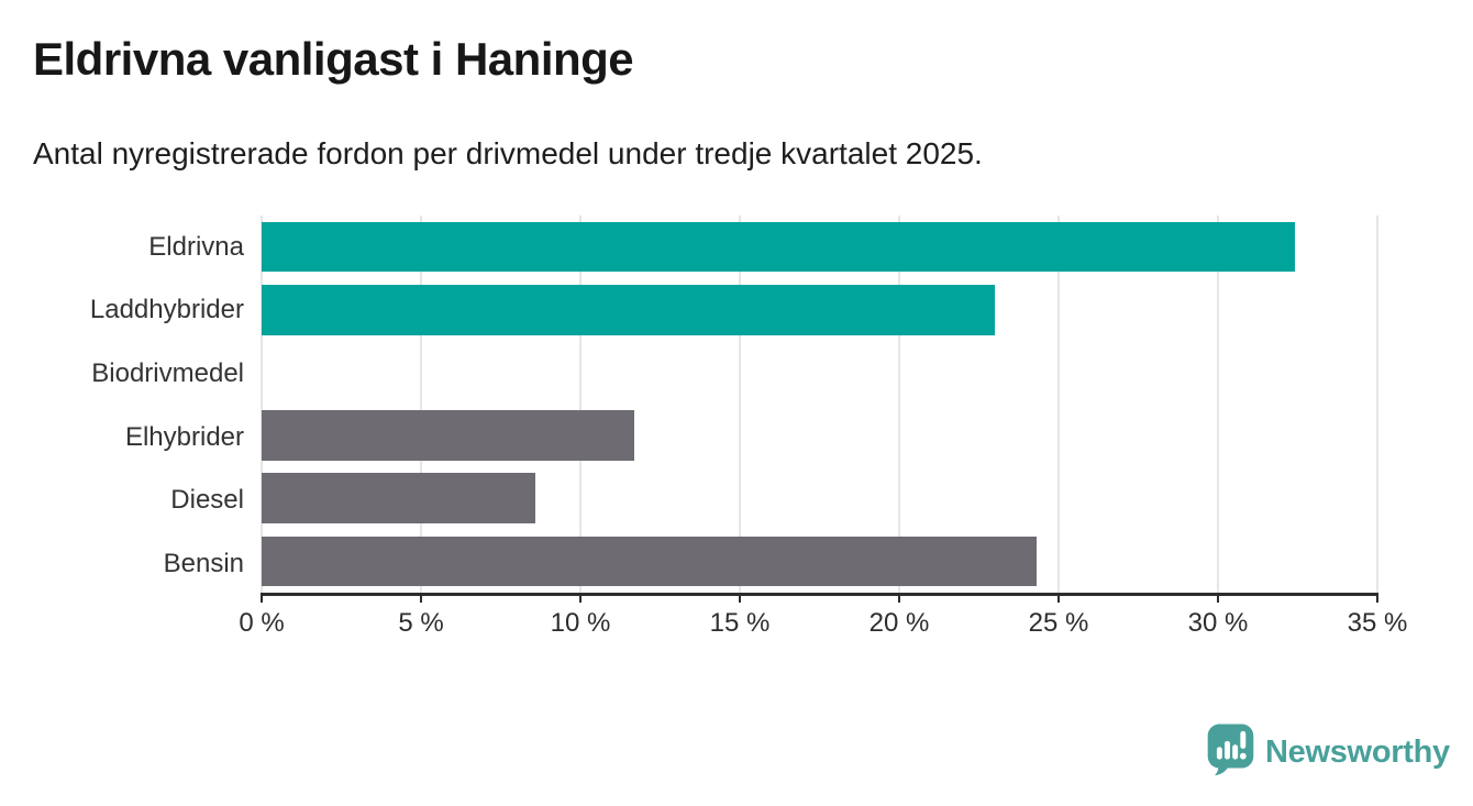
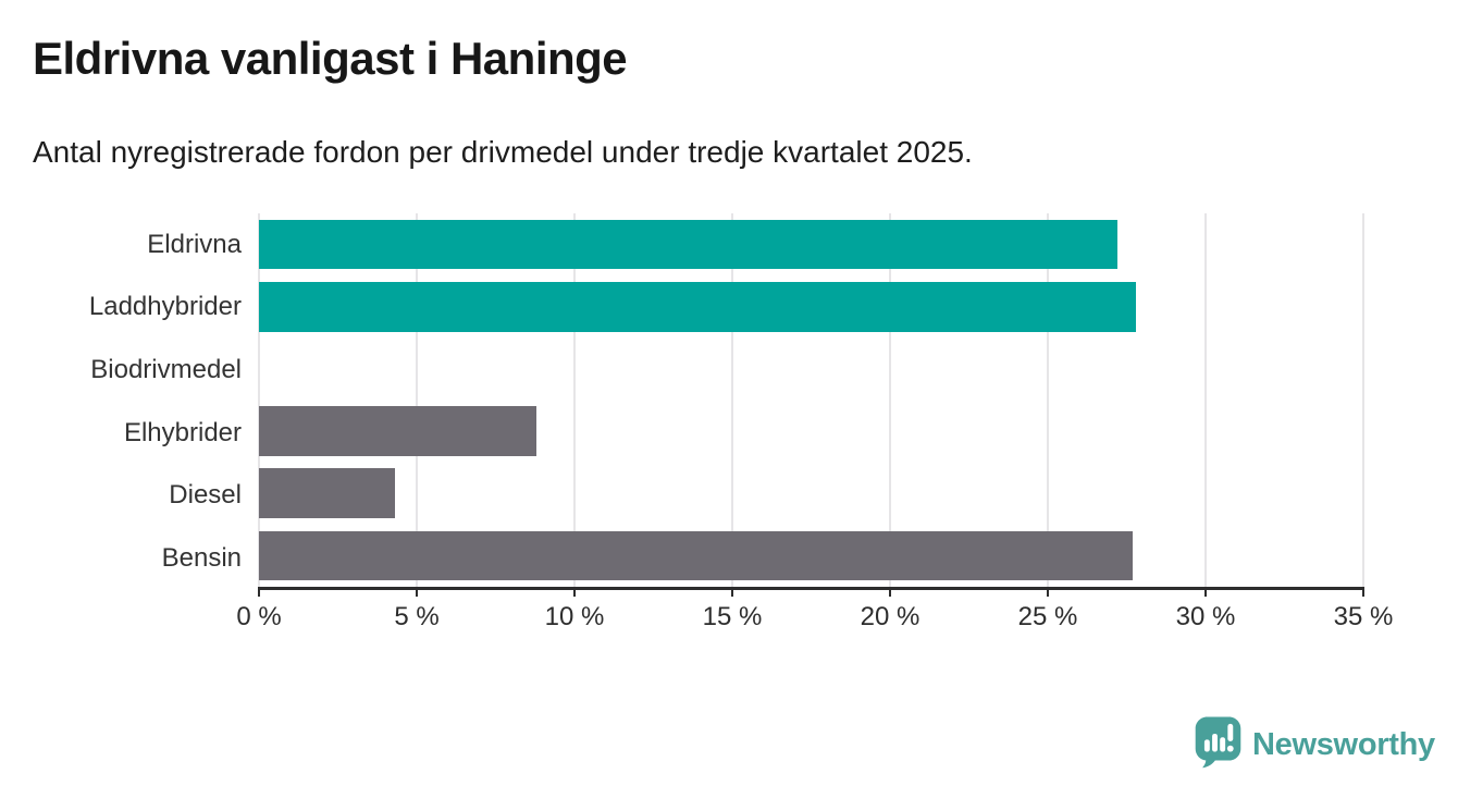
Eldrivna: 32.4% -> 27.2%
Laddhybrider: 23.0% -> 27.8%
Elhybrider: 11.7% -> 8.8%
Diesel: 8.6% -> 4.3%
Bensin: 24.3% -> 27.7%
